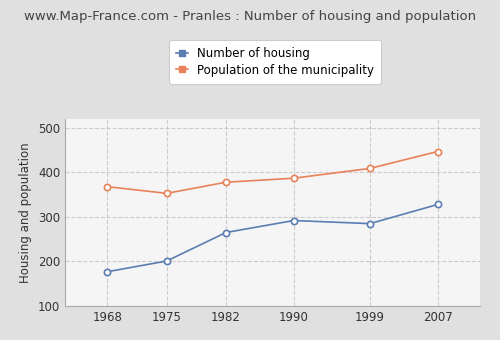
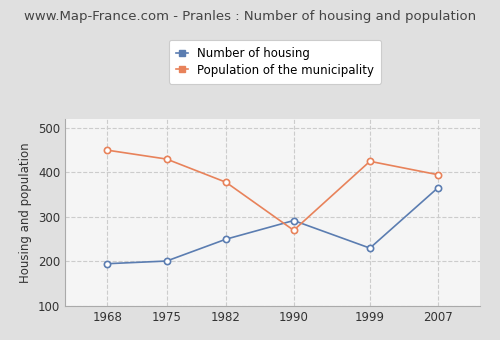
Number of housing/1968: 177 -> 195
Population of the municipality/1968: 368 -> 450
Population of the municipality/1975: 353 -> 430
Number of housing/1982: 265 -> 250
Population of the municipality/1990: 387 -> 270
Number of housing/1999: 285 -> 230
Population of the municipality/1999: 409 -> 425
Number of housing/2007: 328 -> 365
Population of the municipality/2007: 447 -> 395
